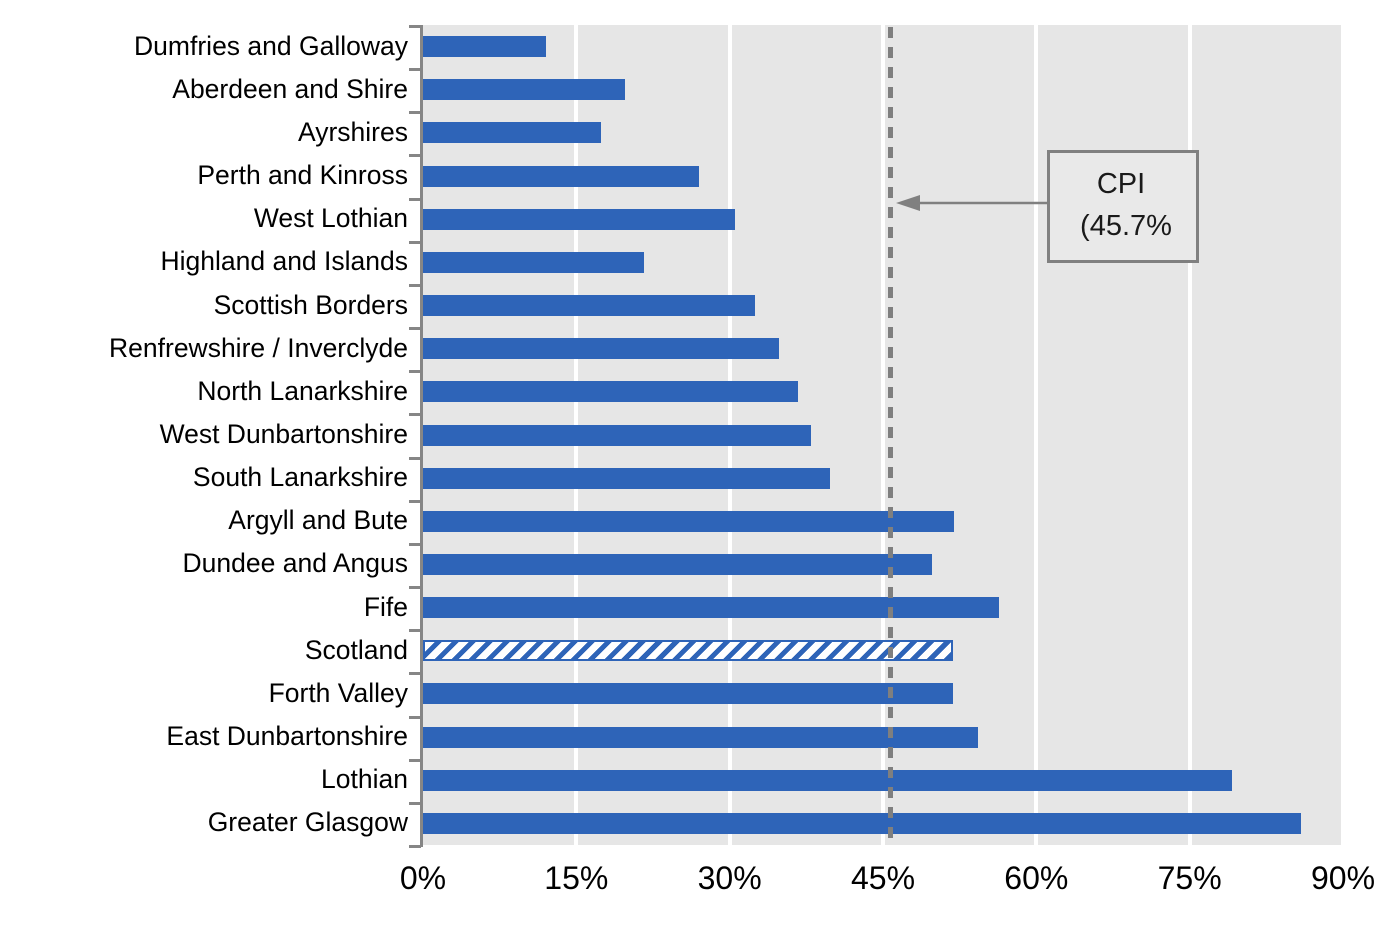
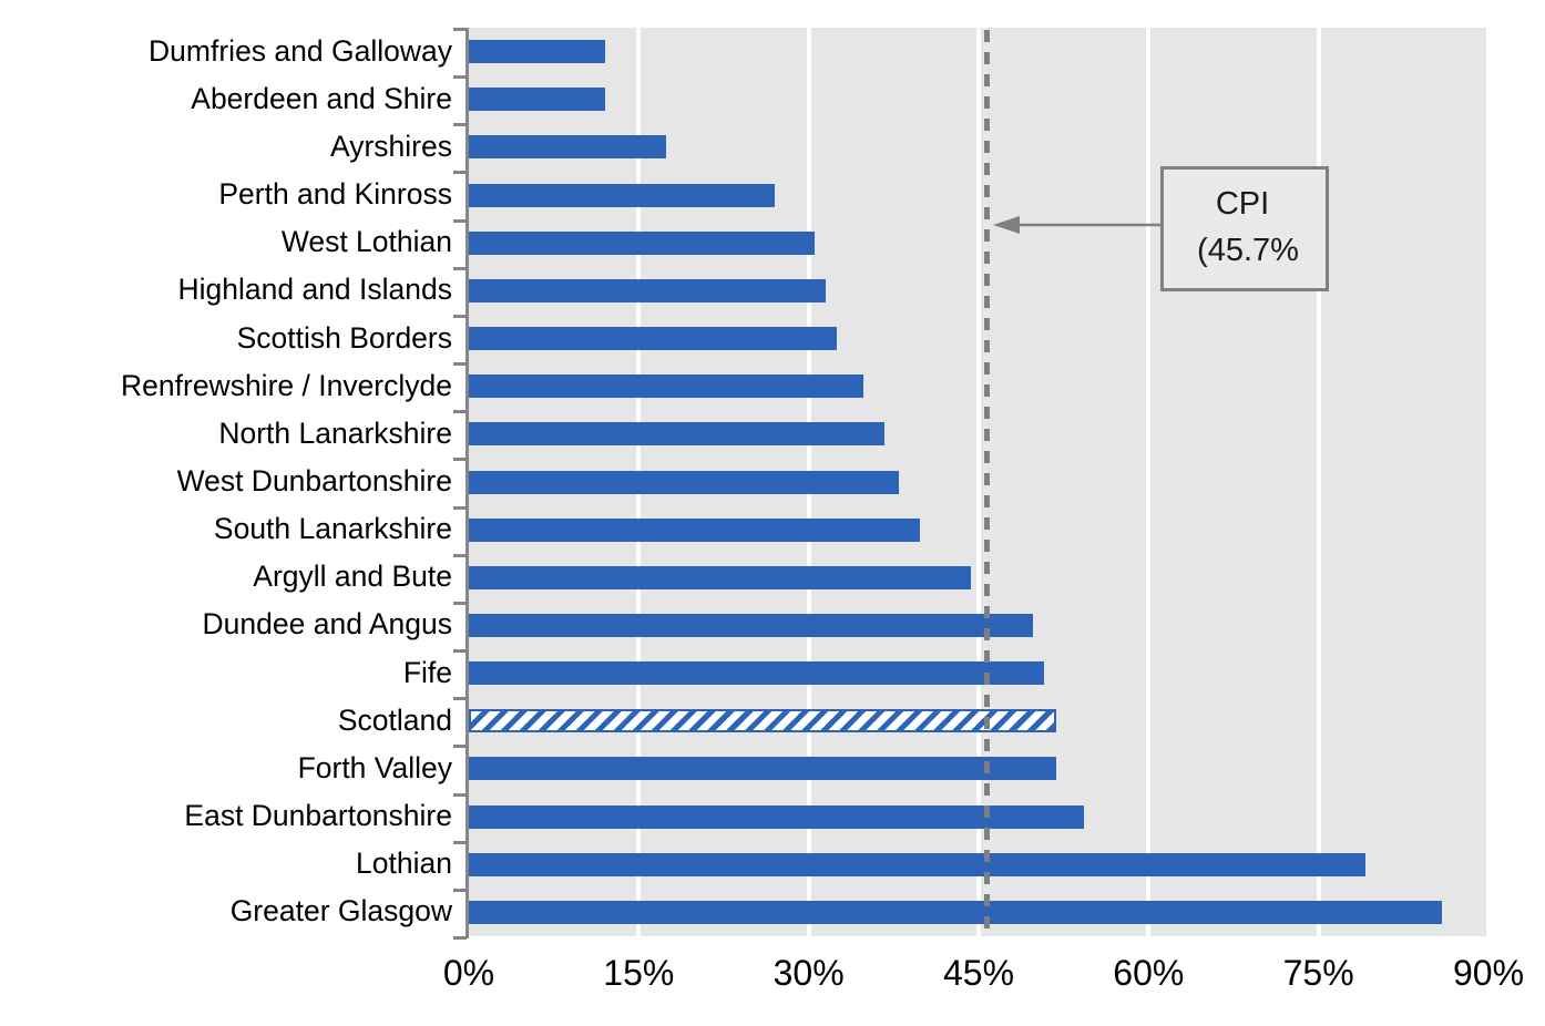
Aberdeen and Shire: 19.8% -> 12.0%
Highland and Islands: 21.6% -> 31.5%
Argyll and Bute: 51.9% -> 44.3%
Fife: 56.3% -> 50.8%
